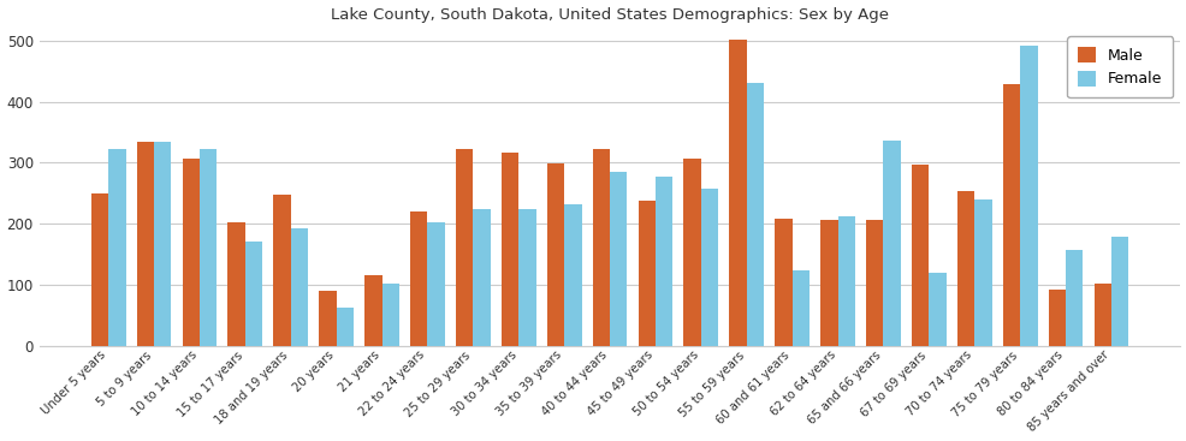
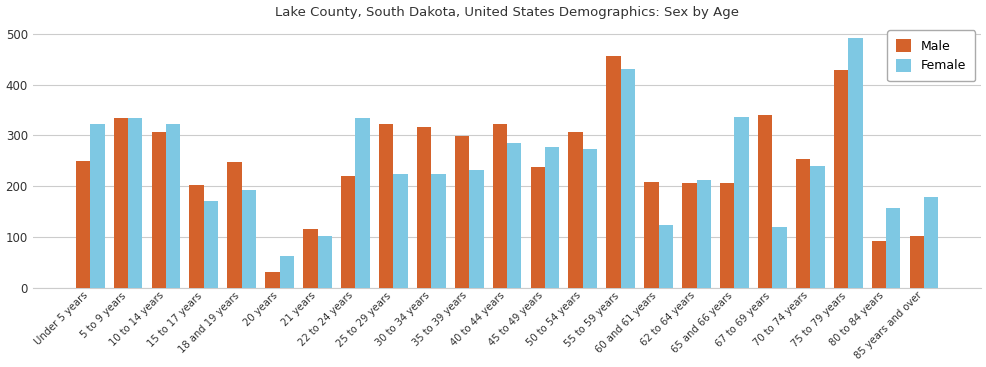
Male/20 years: 90 -> 30
Female/22 to 24 years: 202 -> 334
Female/50 to 54 years: 257 -> 274
Male/55 to 59 years: 502 -> 456
Male/67 to 69 years: 296 -> 340
